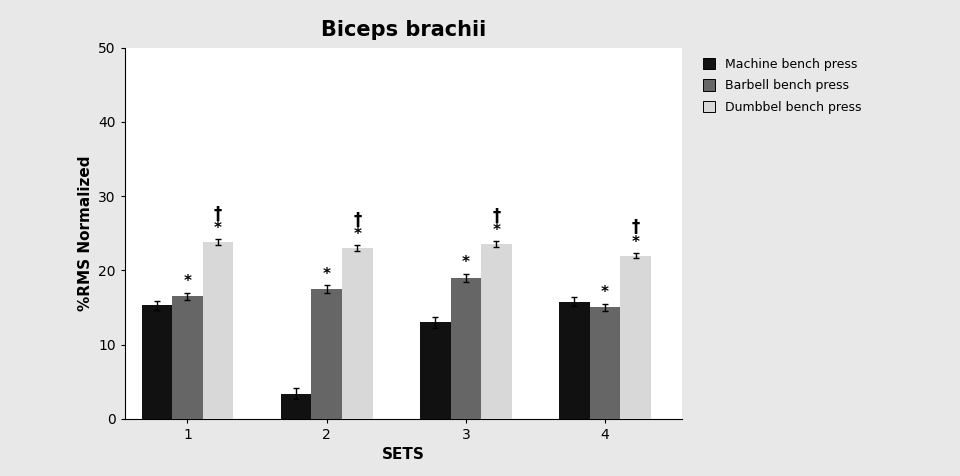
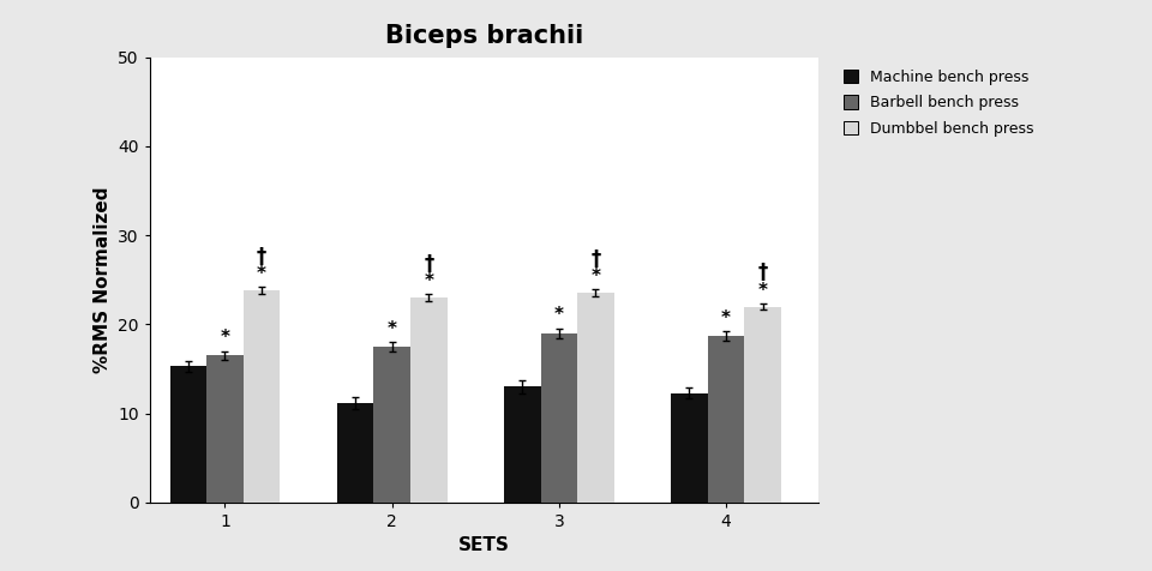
Machine bench press/2: 3.4 -> 11.2
Machine bench press/4: 15.8 -> 12.3
Barbell bench press/4: 15.0 -> 18.7
